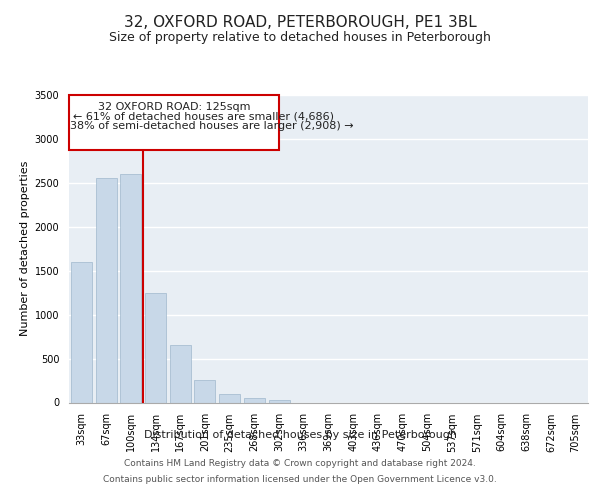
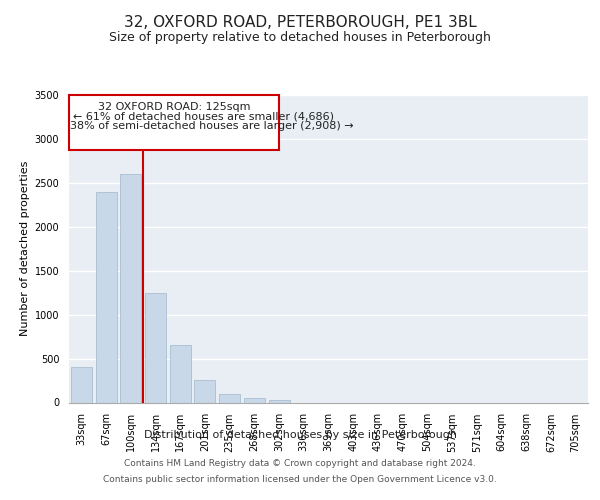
33sqm: 1600 -> 400
67sqm: 2560 -> 2400
